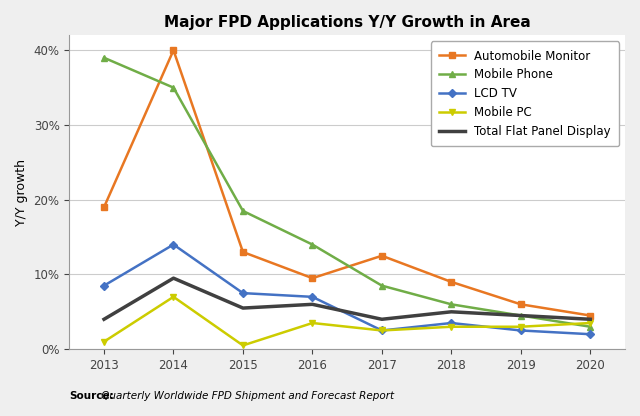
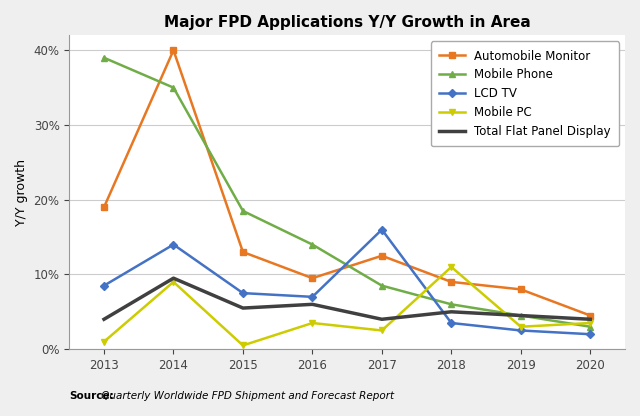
Mobile PC/2014: 7.0% -> 9.0%
LCD TV/2017: 2.5% -> 16.0%
Mobile PC/2018: 3.0% -> 11.0%
Automobile Monitor/2019: 6.0% -> 8.0%
